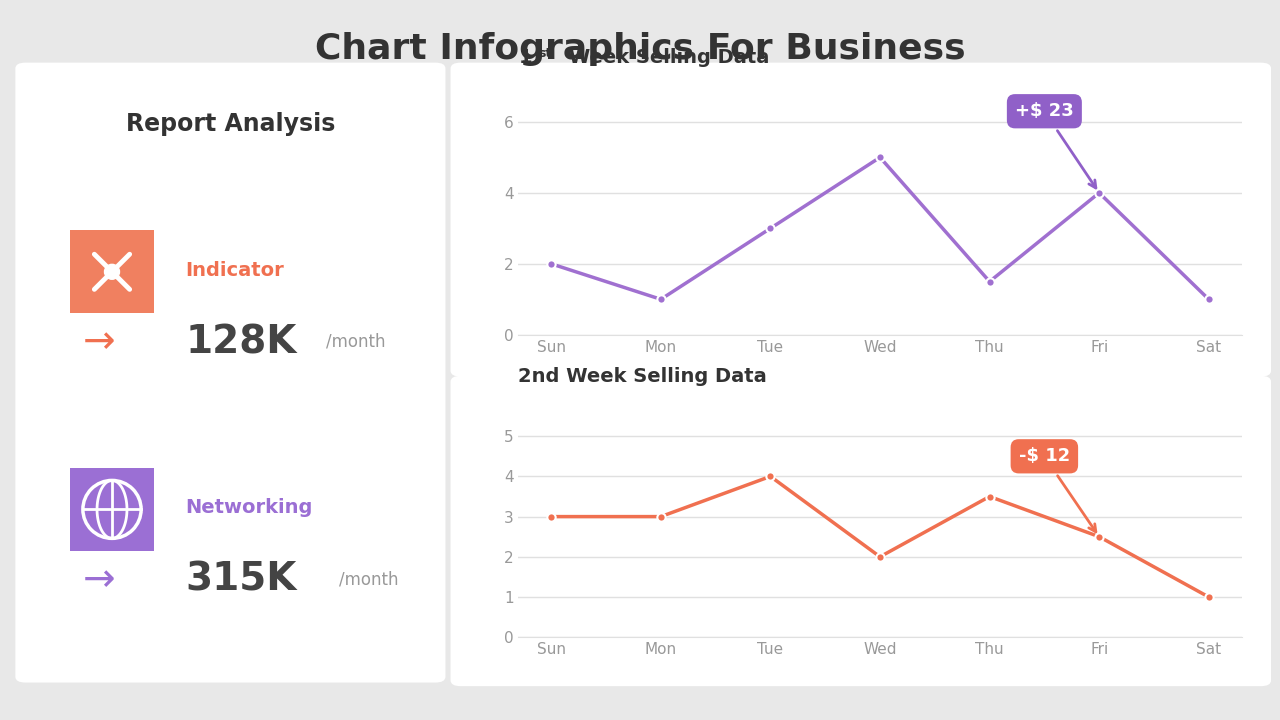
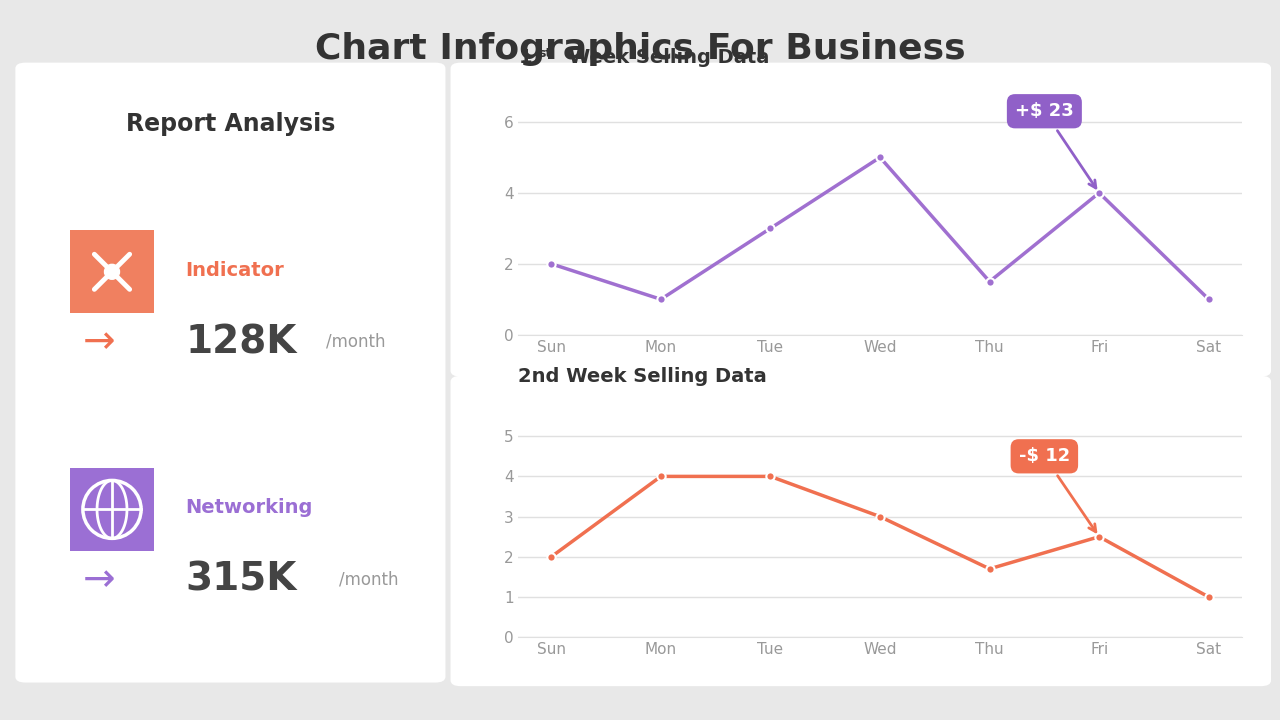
2nd Week Selling Data/Sun: 3.0 -> 2.0
2nd Week Selling Data/Mon: 3.0 -> 4.0
2nd Week Selling Data/Wed: 2.0 -> 3.0
2nd Week Selling Data/Thu: 3.5 -> 1.7
